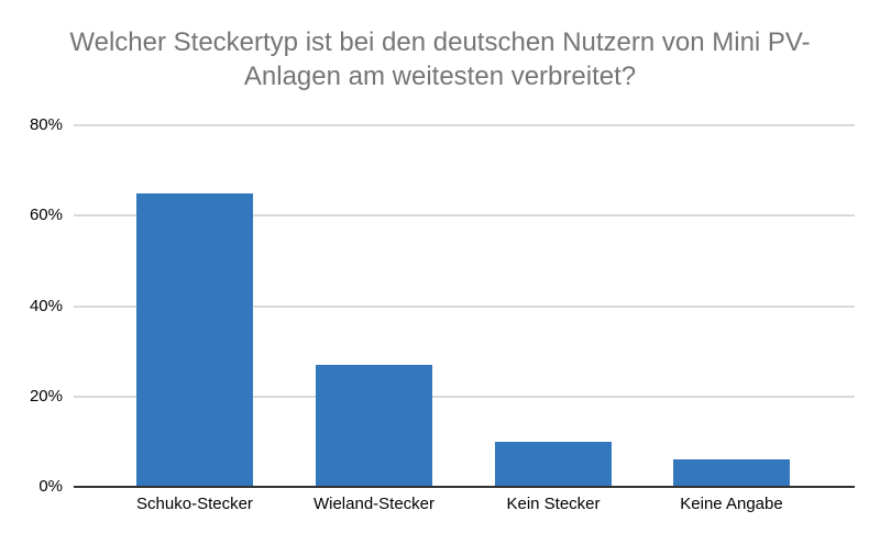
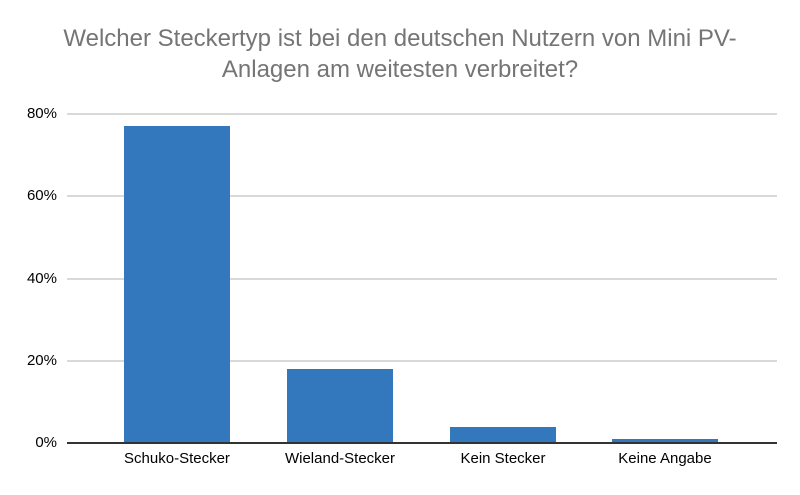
Schuko-Stecker: 65% -> 77%
Wieland-Stecker: 27% -> 18%
Kein Stecker: 10% -> 4%
Keine Angabe: 6% -> 1%
